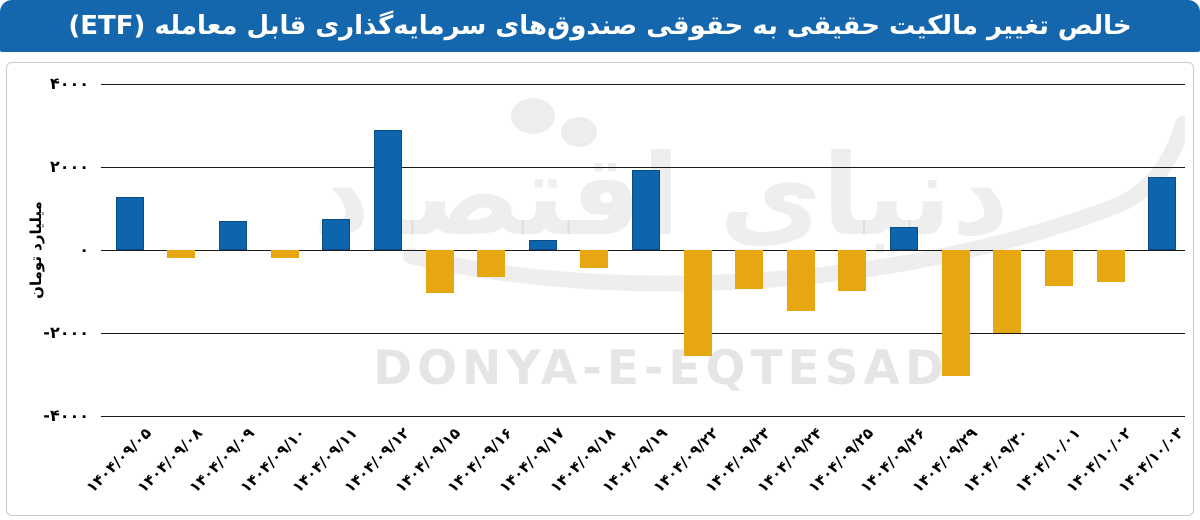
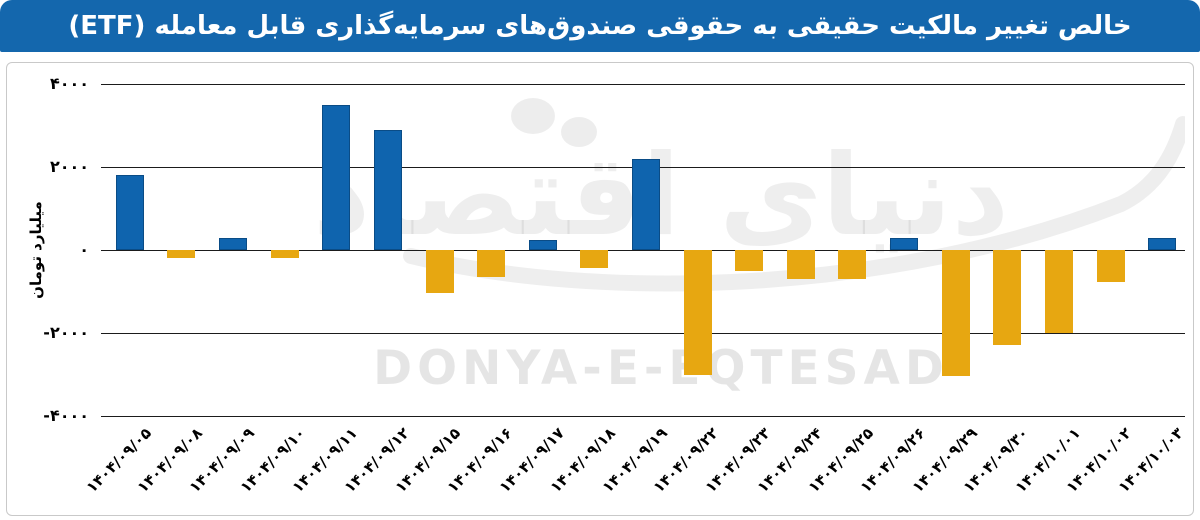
۱۴۰۴/۰۹/۰۵: 1300 -> 1800
۱۴۰۴/۰۹/۰۹: 700 -> 300
۱۴۰۴/۰۹/۱۱: 800 -> 3500
۱۴۰۴/۰۹/۱۹: 1900 -> 2200
۱۴۰۴/۰۹/۲۲: -2600 -> -3000
۱۴۰۴/۰۹/۲۳: -900 -> -500
۱۴۰۴/۰۹/۲۴: -1500 -> -700
۱۴۰۴/۰۹/۲۵: -1000 -> -700
۱۴۰۴/۰۹/۲۶: 600 -> 300
۱۴۰۴/۰۹/۳۰: -2000 -> -2300
۱۴۰۴/۱۰/۰۱: -900 -> -2000
۱۴۰۴/۱۰/۰۳: 1800 -> 300
